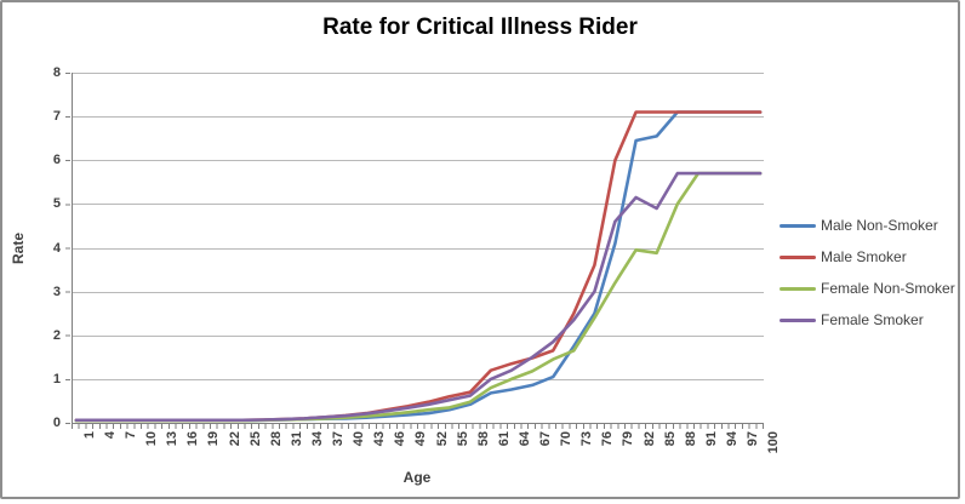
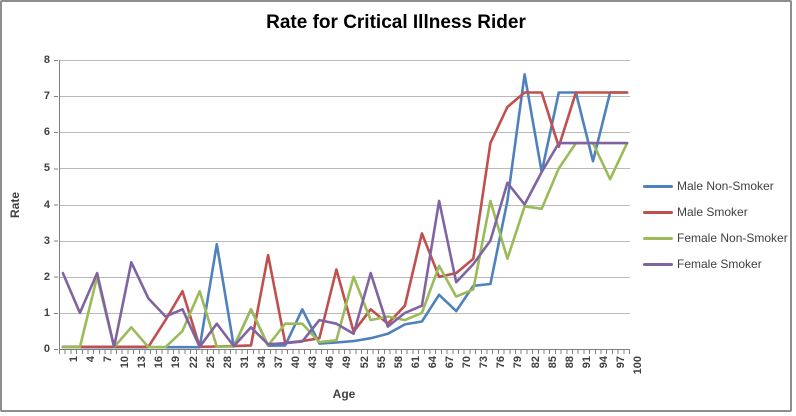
Female Smoker/1: 0.1 -> 2.1
Female Smoker/4: 0.1 -> 1.0
Female Non-Smoker/7: 0.1 -> 2.0
Female Smoker/7: 0.1 -> 2.1
Female Non-Smoker/13: 0.1 -> 0.6
Female Smoker/13: 0.1 -> 2.4
Female Smoker/16: 0.1 -> 1.4
Male Smoker/19: 0.1 -> 0.8
Female Smoker/19: 0.1 -> 0.9
Male Smoker/22: 0.1 -> 1.6
Female Non-Smoker/22: 0.1 -> 0.5
Female Smoker/22: 0.1 -> 1.1
Female Non-Smoker/25: 0.1 -> 1.6
Male Non-Smoker/28: 0.1 -> 2.9
Female Smoker/28: 0.1 -> 0.7
Male Non-Smoker/34: 0.1 -> 1.1
Female Non-Smoker/34: 0.1 -> 1.1
Female Smoker/34: 0.1 -> 0.6
Male Smoker/37: 0.1 -> 2.6
Female Non-Smoker/40: 0.1 -> 0.7
Male Non-Smoker/43: 0.1 -> 1.1
Female Non-Smoker/43: 0.1 -> 0.7
Female Smoker/46: 0.3 -> 0.8
Male Smoker/49: 0.4 -> 2.2
Female Smoker/49: 0.3 -> 0.7
Female Non-Smoker/52: 0.3 -> 2.0
Male Smoker/55: 0.6 -> 1.1
Female Non-Smoker/55: 0.3 -> 0.8
Female Smoker/55: 0.5 -> 2.1
Female Non-Smoker/58: 0.5 -> 0.9
Male Smoker/64: 1.4 -> 3.2
Male Non-Smoker/67: 0.9 -> 1.5
Male Smoker/67: 1.5 -> 2.0
Female Non-Smoker/67: 1.2 -> 2.3
Female Smoker/67: 1.5 -> 4.1
Male Smoker/70: 1.6 -> 2.1
Male Non-Smoker/76: 2.5 -> 1.8
Male Smoker/76: 3.6 -> 5.7
Female Non-Smoker/76: 2.4 -> 4.1
Male Smoker/79: 6.0 -> 6.7
Female Non-Smoker/79: 3.2 -> 2.5
Male Non-Smoker/82: 6.5 -> 7.6
Female Smoker/82: 5.2 -> 4.0
Male Non-Smoker/85: 6.5 -> 4.9
Male Smoker/88: 7.1 -> 5.6
Male Non-Smoker/94: 7.1 -> 5.2
Female Non-Smoker/97: 5.7 -> 4.7
